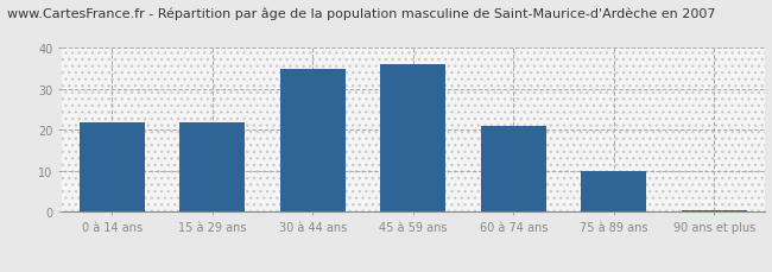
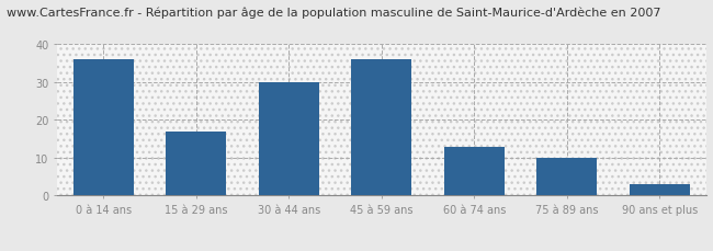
0 à 14 ans: 22.0 -> 36.0
15 à 29 ans: 22.0 -> 17.0
30 à 44 ans: 35.0 -> 30.0
60 à 74 ans: 21.0 -> 13.0
90 ans et plus: 0.5 -> 3.0
